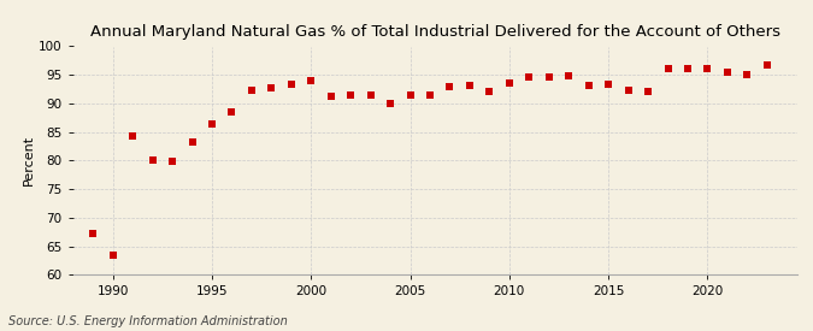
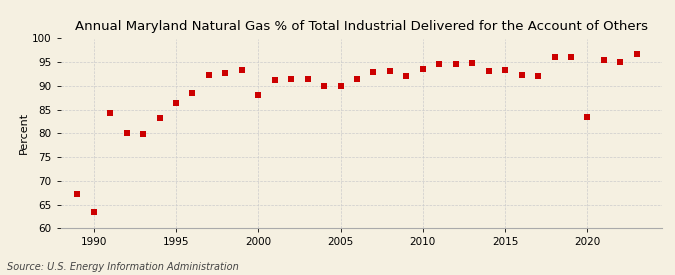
2000: 94.0 -> 88.0
2005: 91.5 -> 90.0
2020: 96.1 -> 83.5
